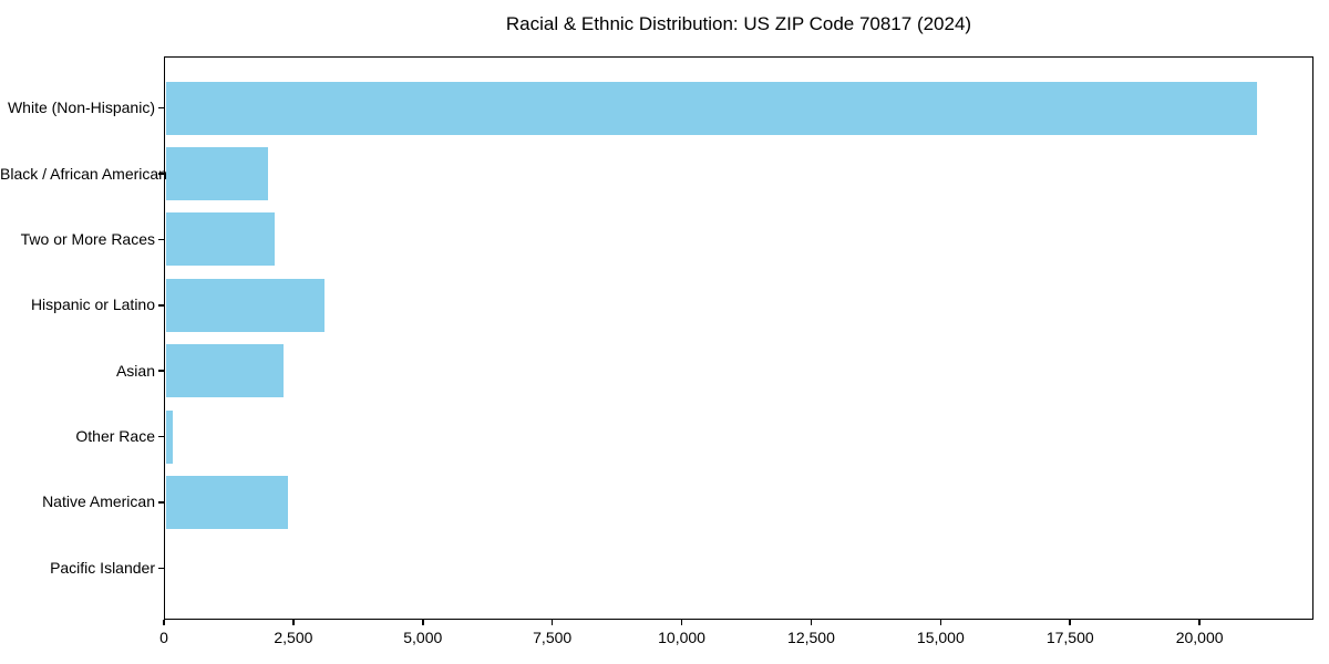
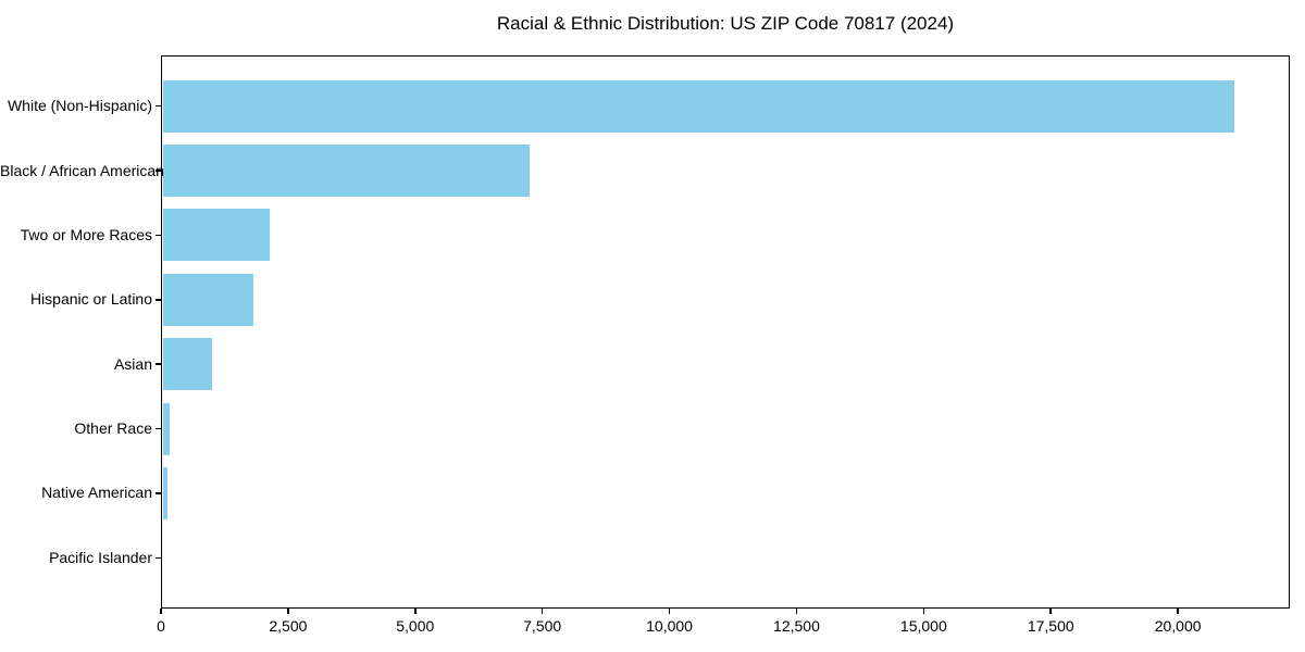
Black / African American: 2000 -> 7200
Hispanic or Latino: 3100 -> 1800
Asian: 2300 -> 1000
Native American: 2400 -> 100
